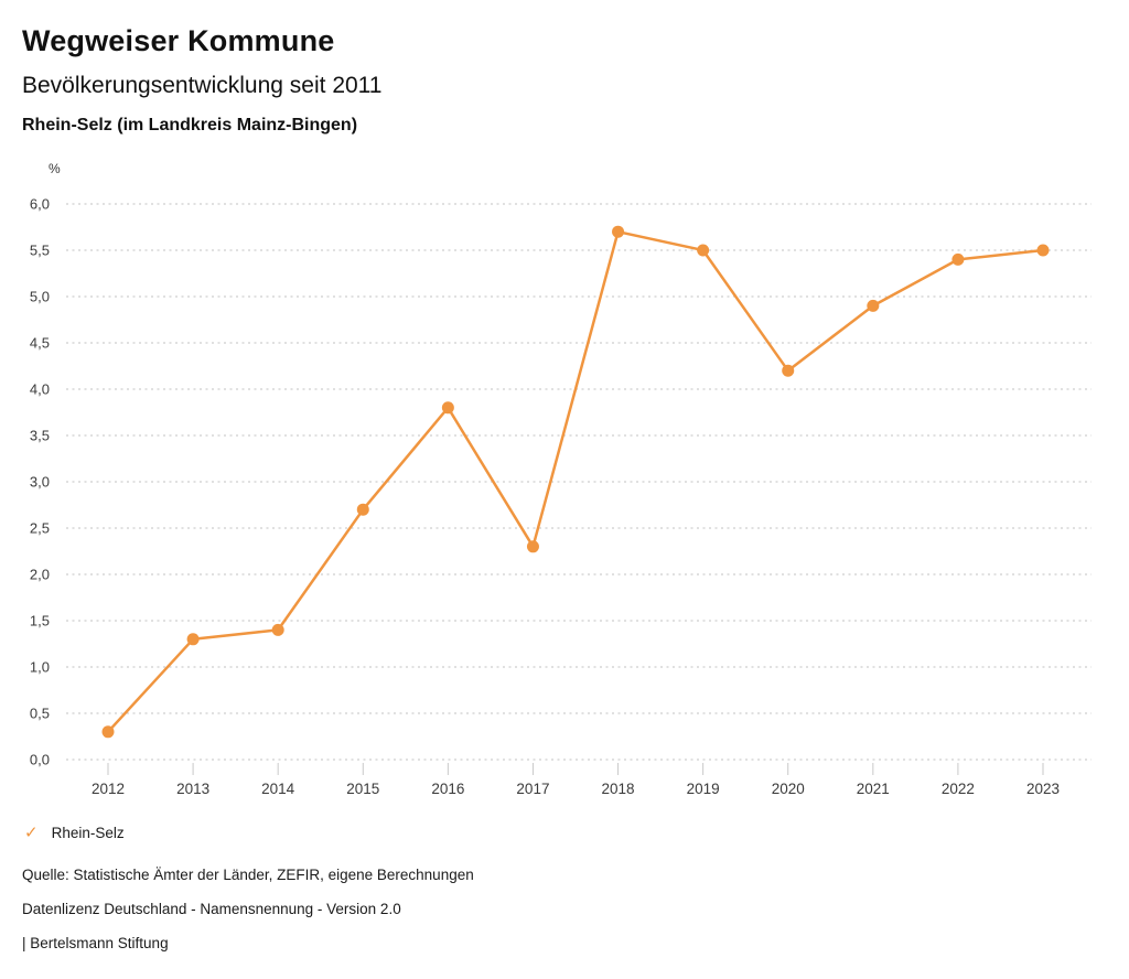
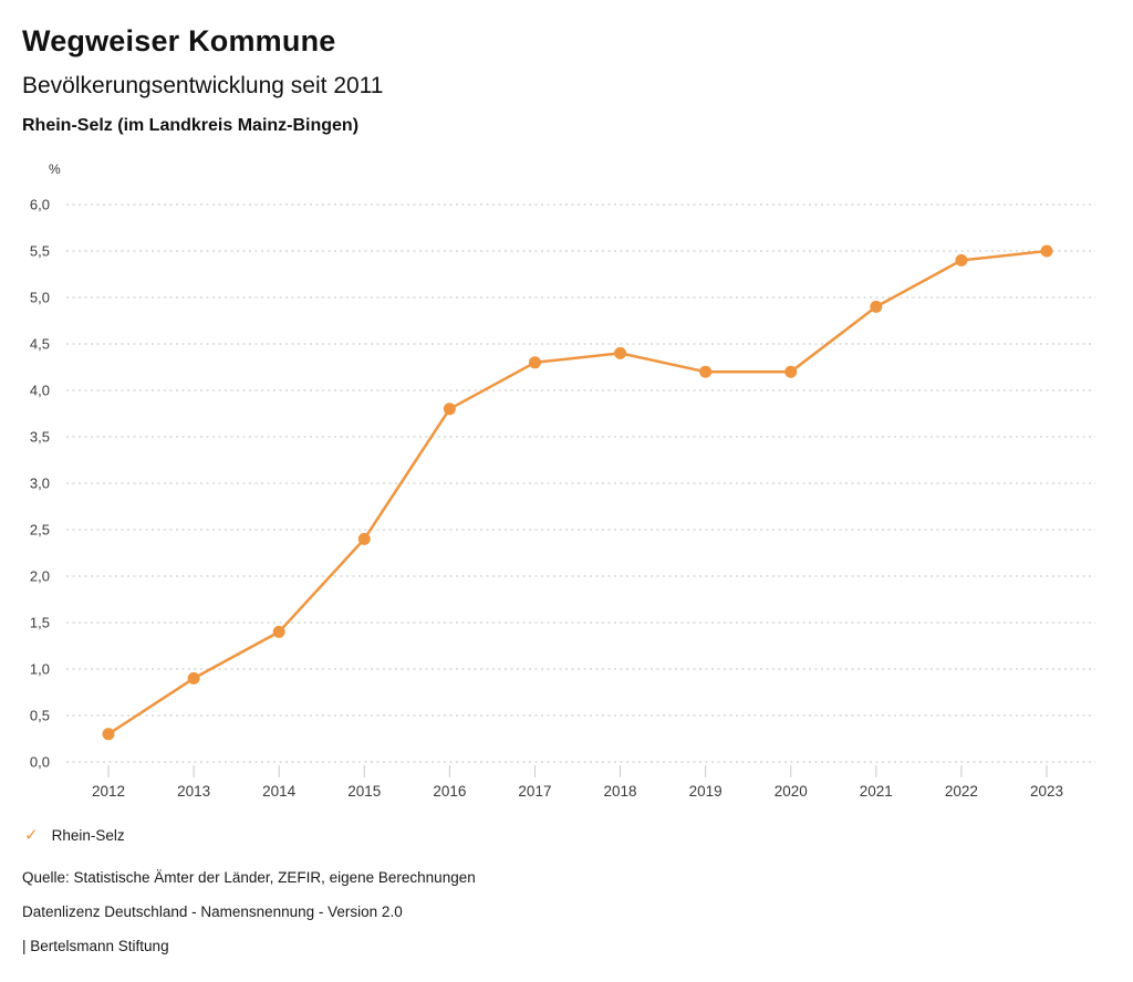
2013: 1,3 -> 0,9
2015: 2,7 -> 2,4
2017: 2,3 -> 4,3
2018: 5,7 -> 4,4
2019: 5,5 -> 4,2
